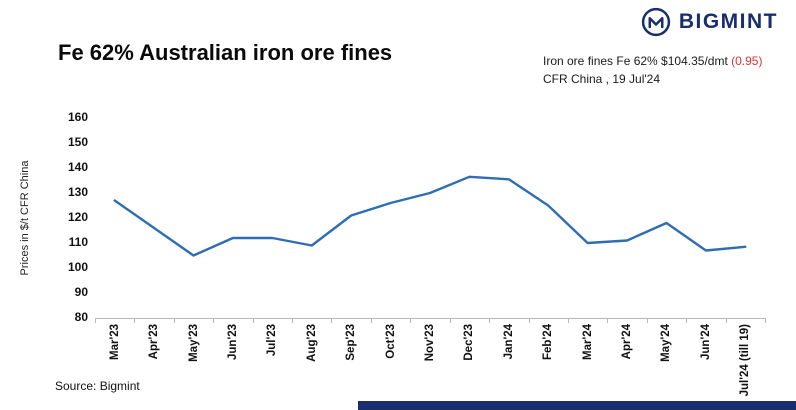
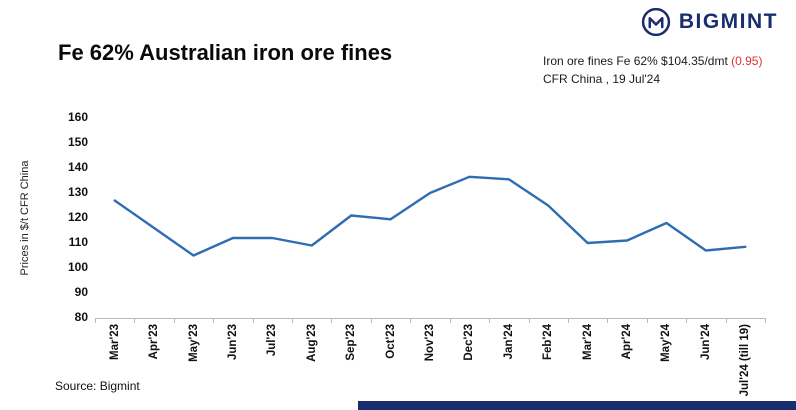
Oct'23: 126 -> 120
